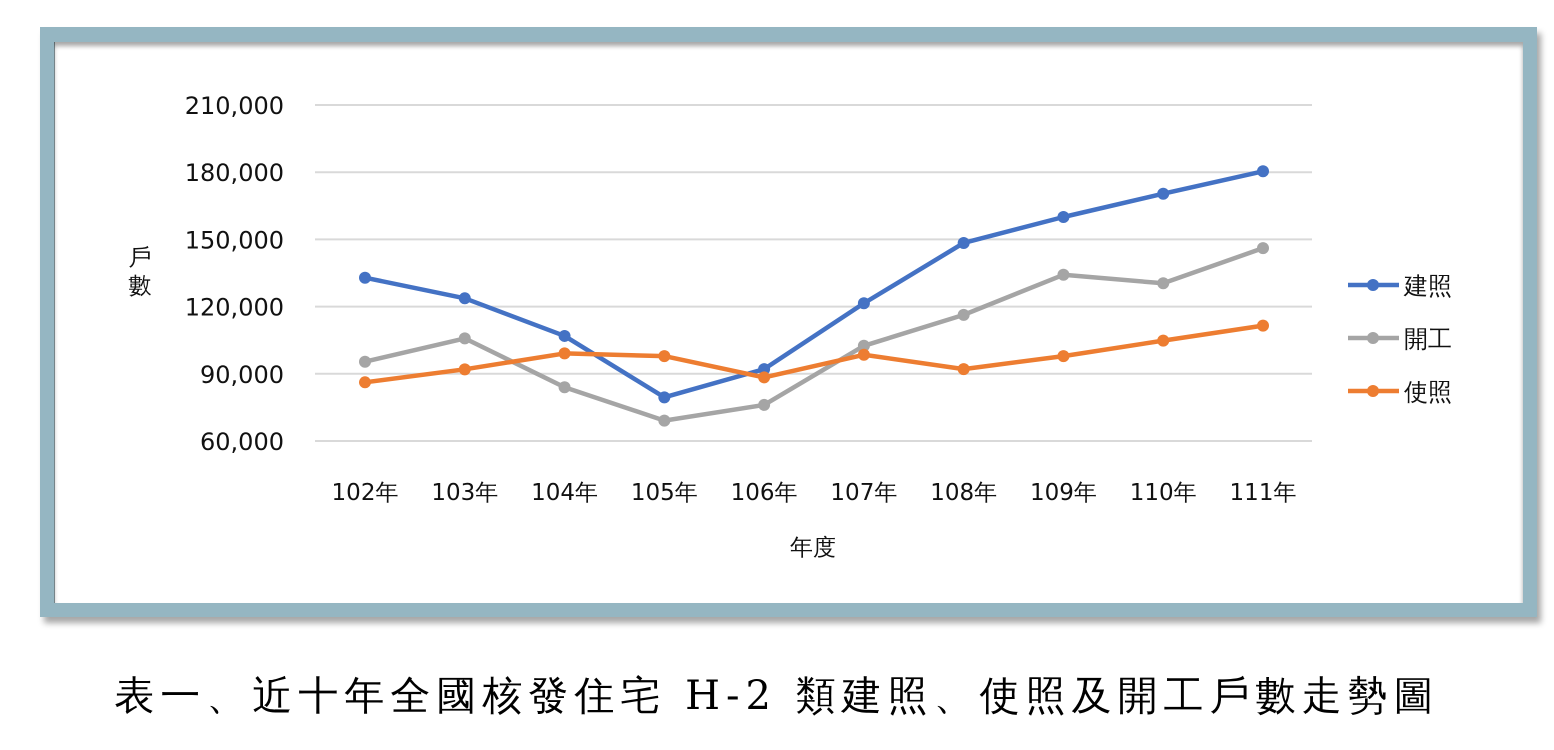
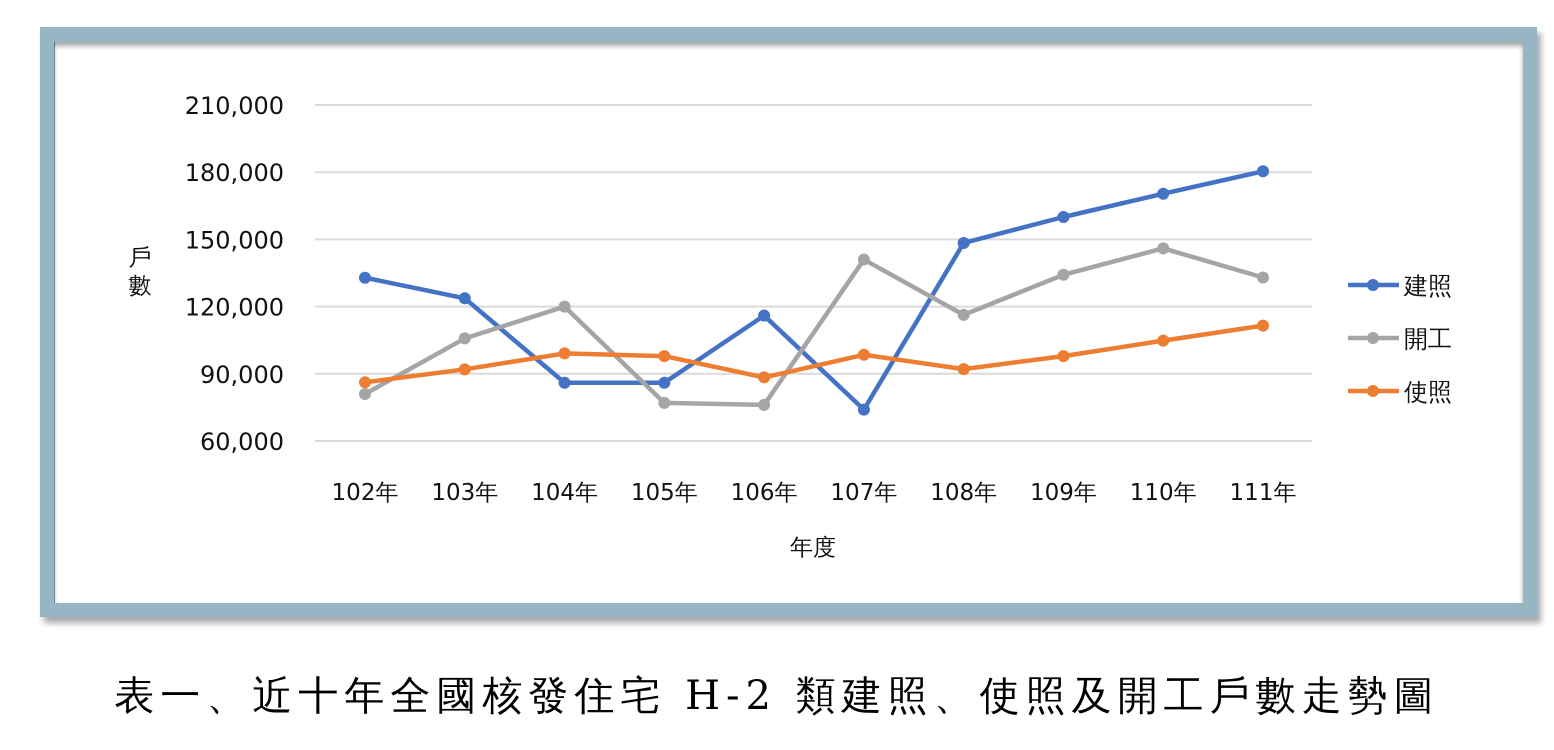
開工/102年: 95000 -> 81000
建照/104年: 107000 -> 86000
開工/104年: 84000 -> 120000
建照/105年: 80000 -> 86000
開工/105年: 69000 -> 77000
建照/106年: 92000 -> 116000
建照/107年: 122000 -> 74000
開工/107年: 102000 -> 141000
開工/110年: 130000 -> 146000
開工/111年: 146000 -> 133000
